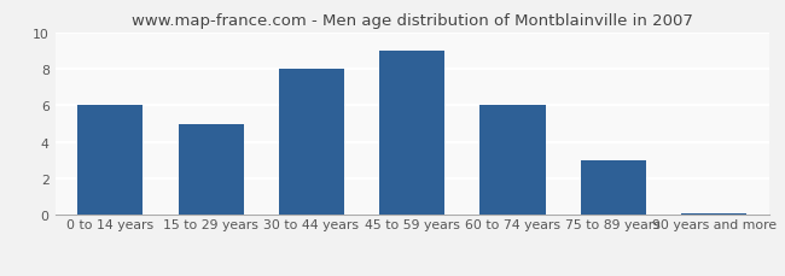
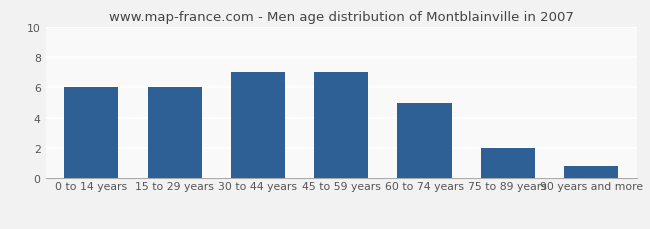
15 to 29 years: 5.0 -> 6.0
30 to 44 years: 8.0 -> 7.0
45 to 59 years: 9.0 -> 7.0
60 to 74 years: 6.0 -> 5.0
75 to 89 years: 3.0 -> 2.0
90 years and more: 0.1 -> 0.8
